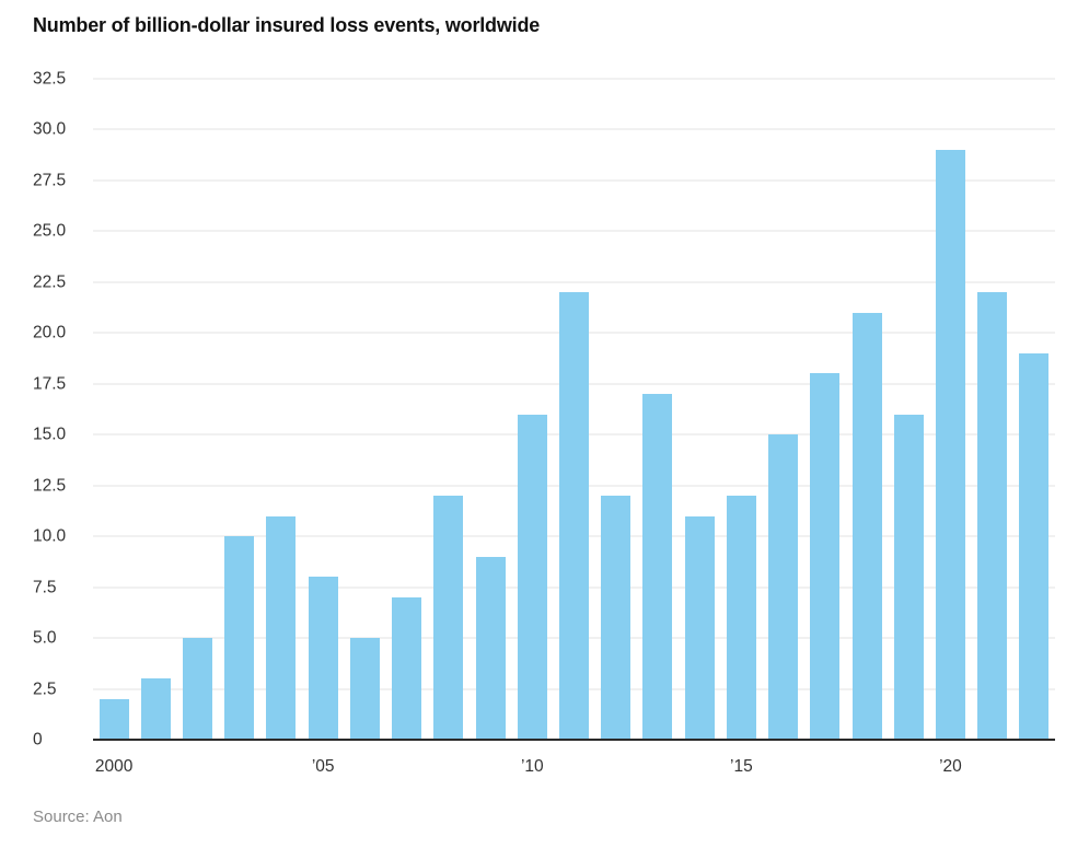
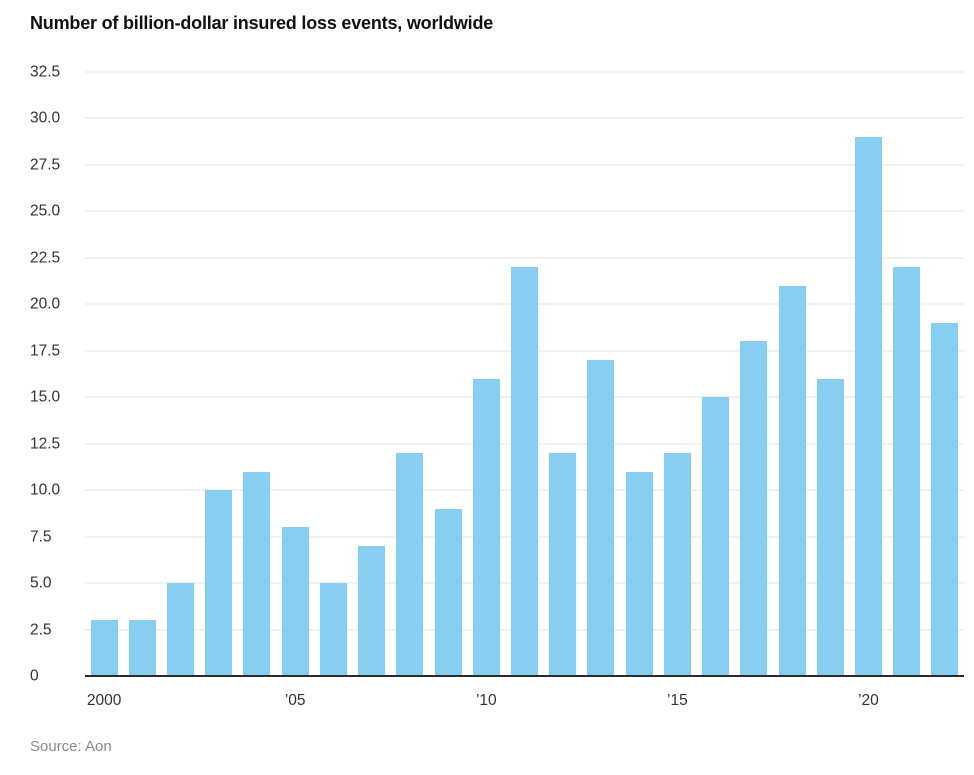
2000: 2 -> 3
